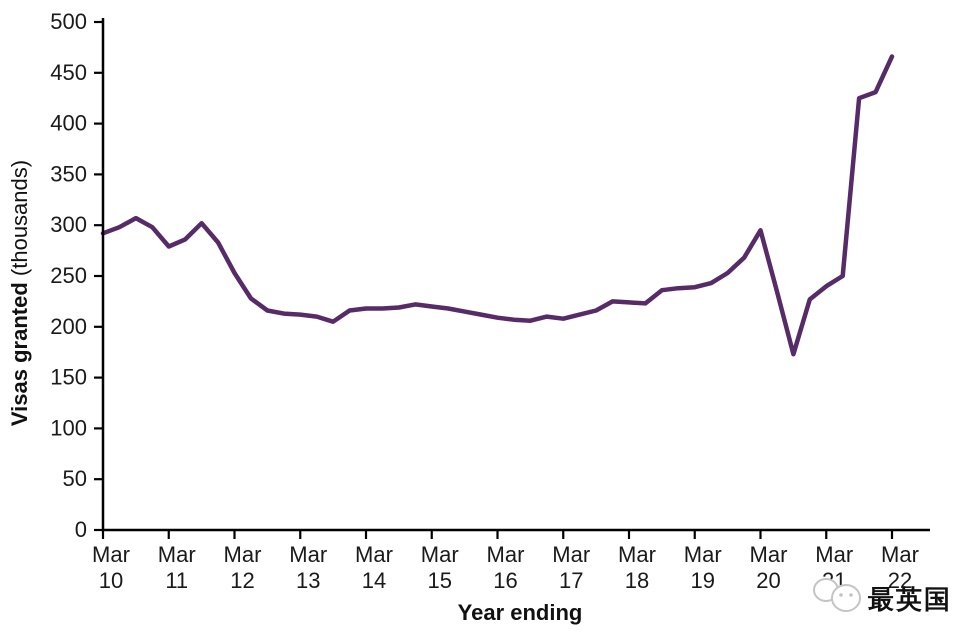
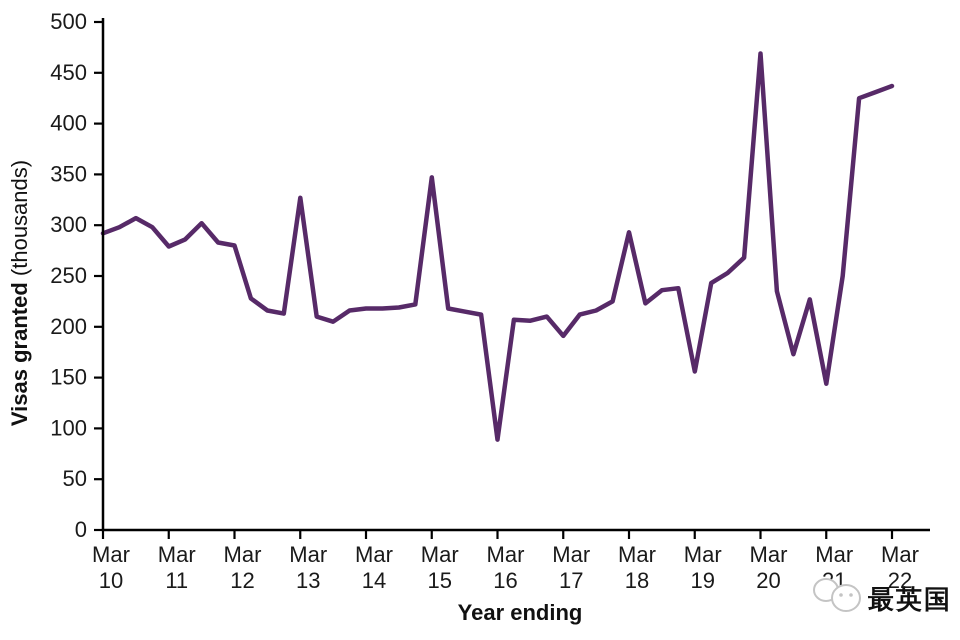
Mar 12: 253 -> 280
Mar 13: 212 -> 327
Mar 15: 220 -> 347
Mar 16: 209 -> 89
Mar 17: 208 -> 191
Mar 18: 224 -> 293
Mar 19: 239 -> 156
Mar 20: 295 -> 469
Mar 21: 240 -> 144
Mar 22: 466 -> 437
